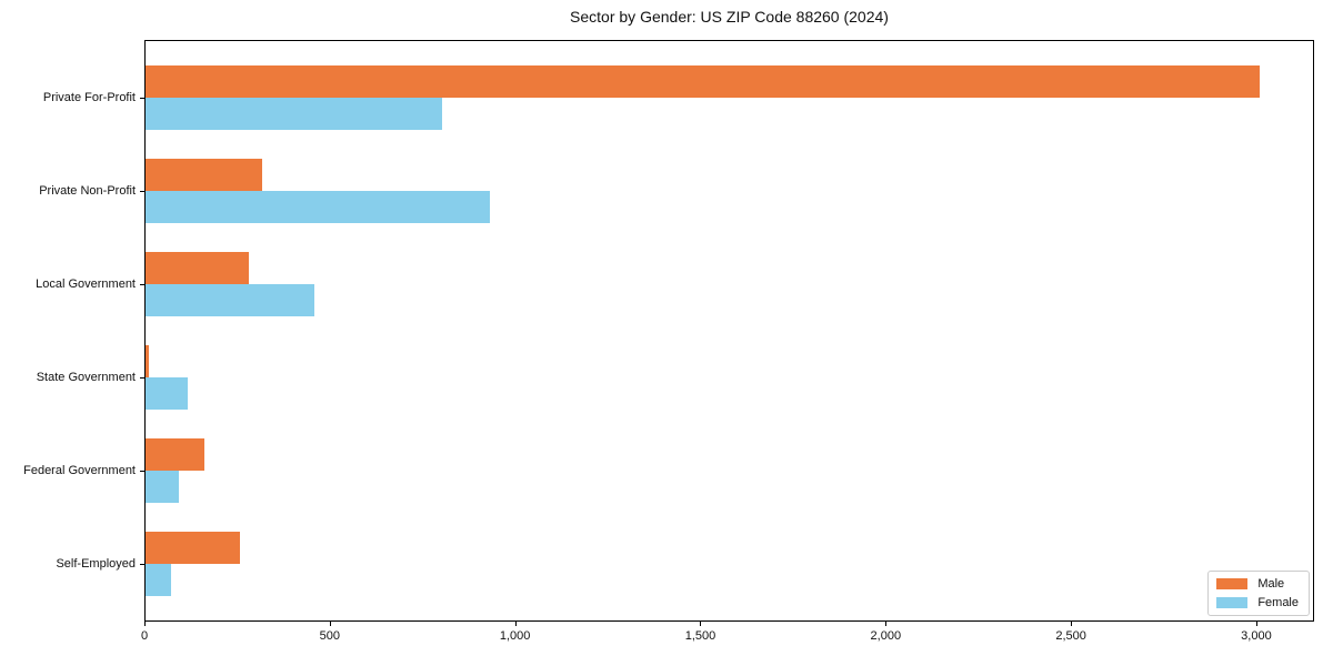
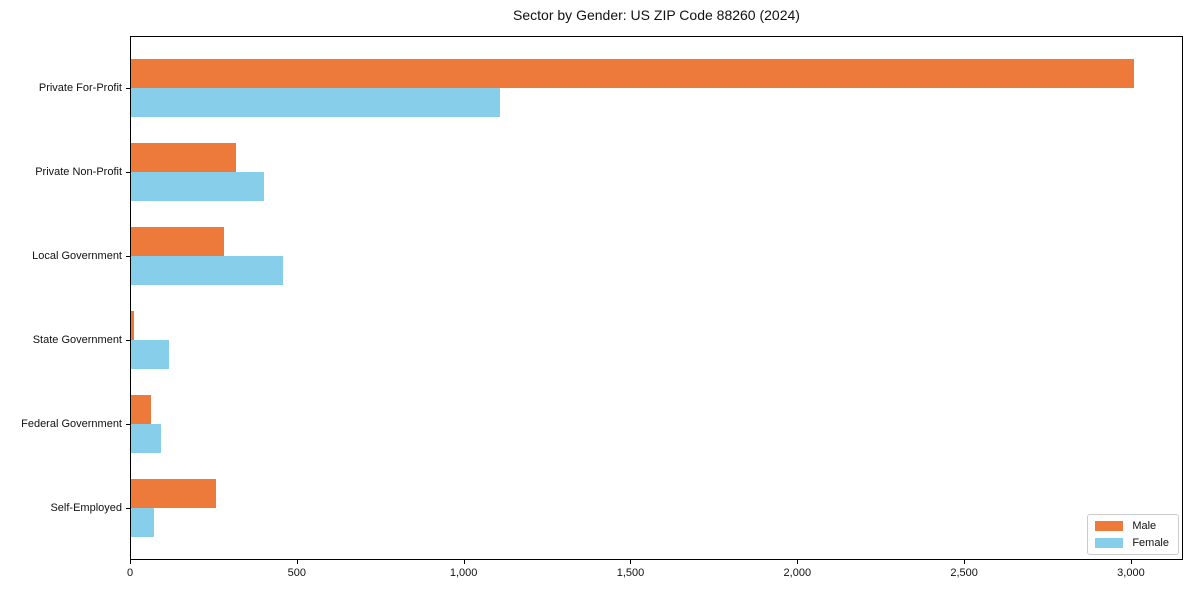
Female/Private For-Profit: 800 -> 1100
Female/Private Non-Profit: 930 -> 400
Male/Federal Government: 160 -> 60
